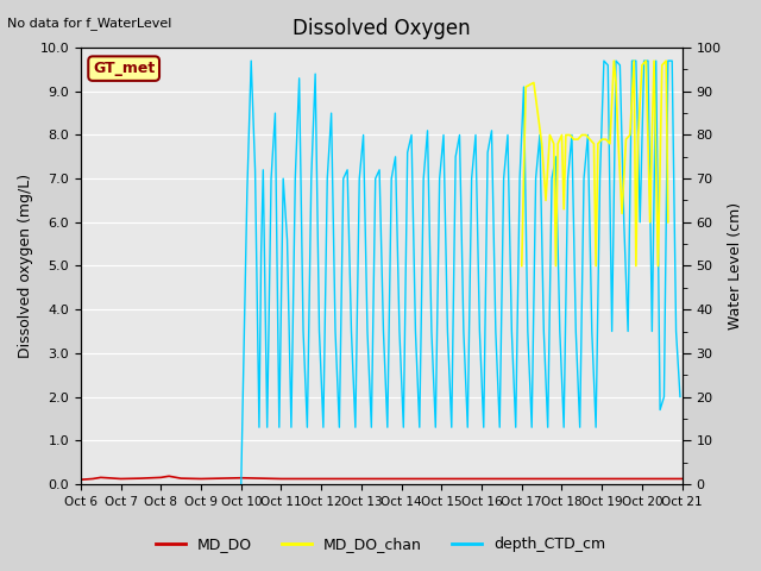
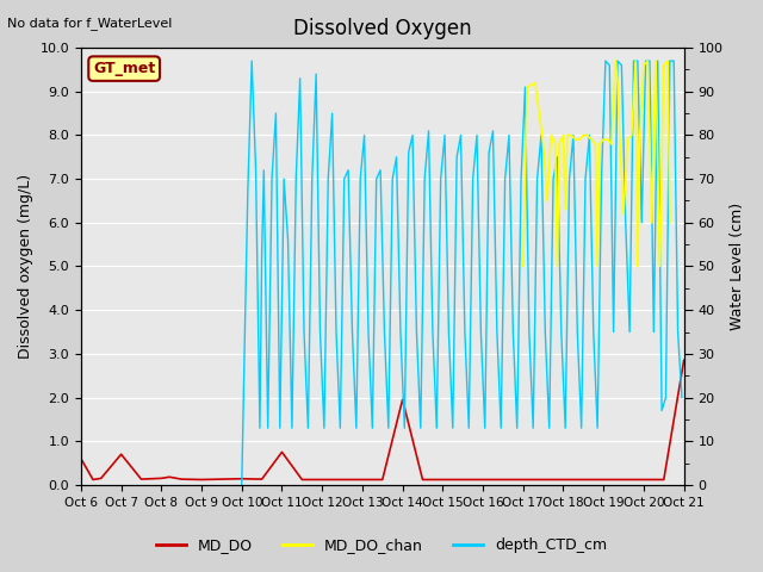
MD_DO/Oct 6: 0.10 -> 0.60
MD_DO/Oct 7: 0.12 -> 0.70
MD_DO/Oct 11: 0.12 -> 0.75
MD_DO/Oct 14: 0.12 -> 1.95
MD_DO/Oct 21: 0.12 -> 2.85
